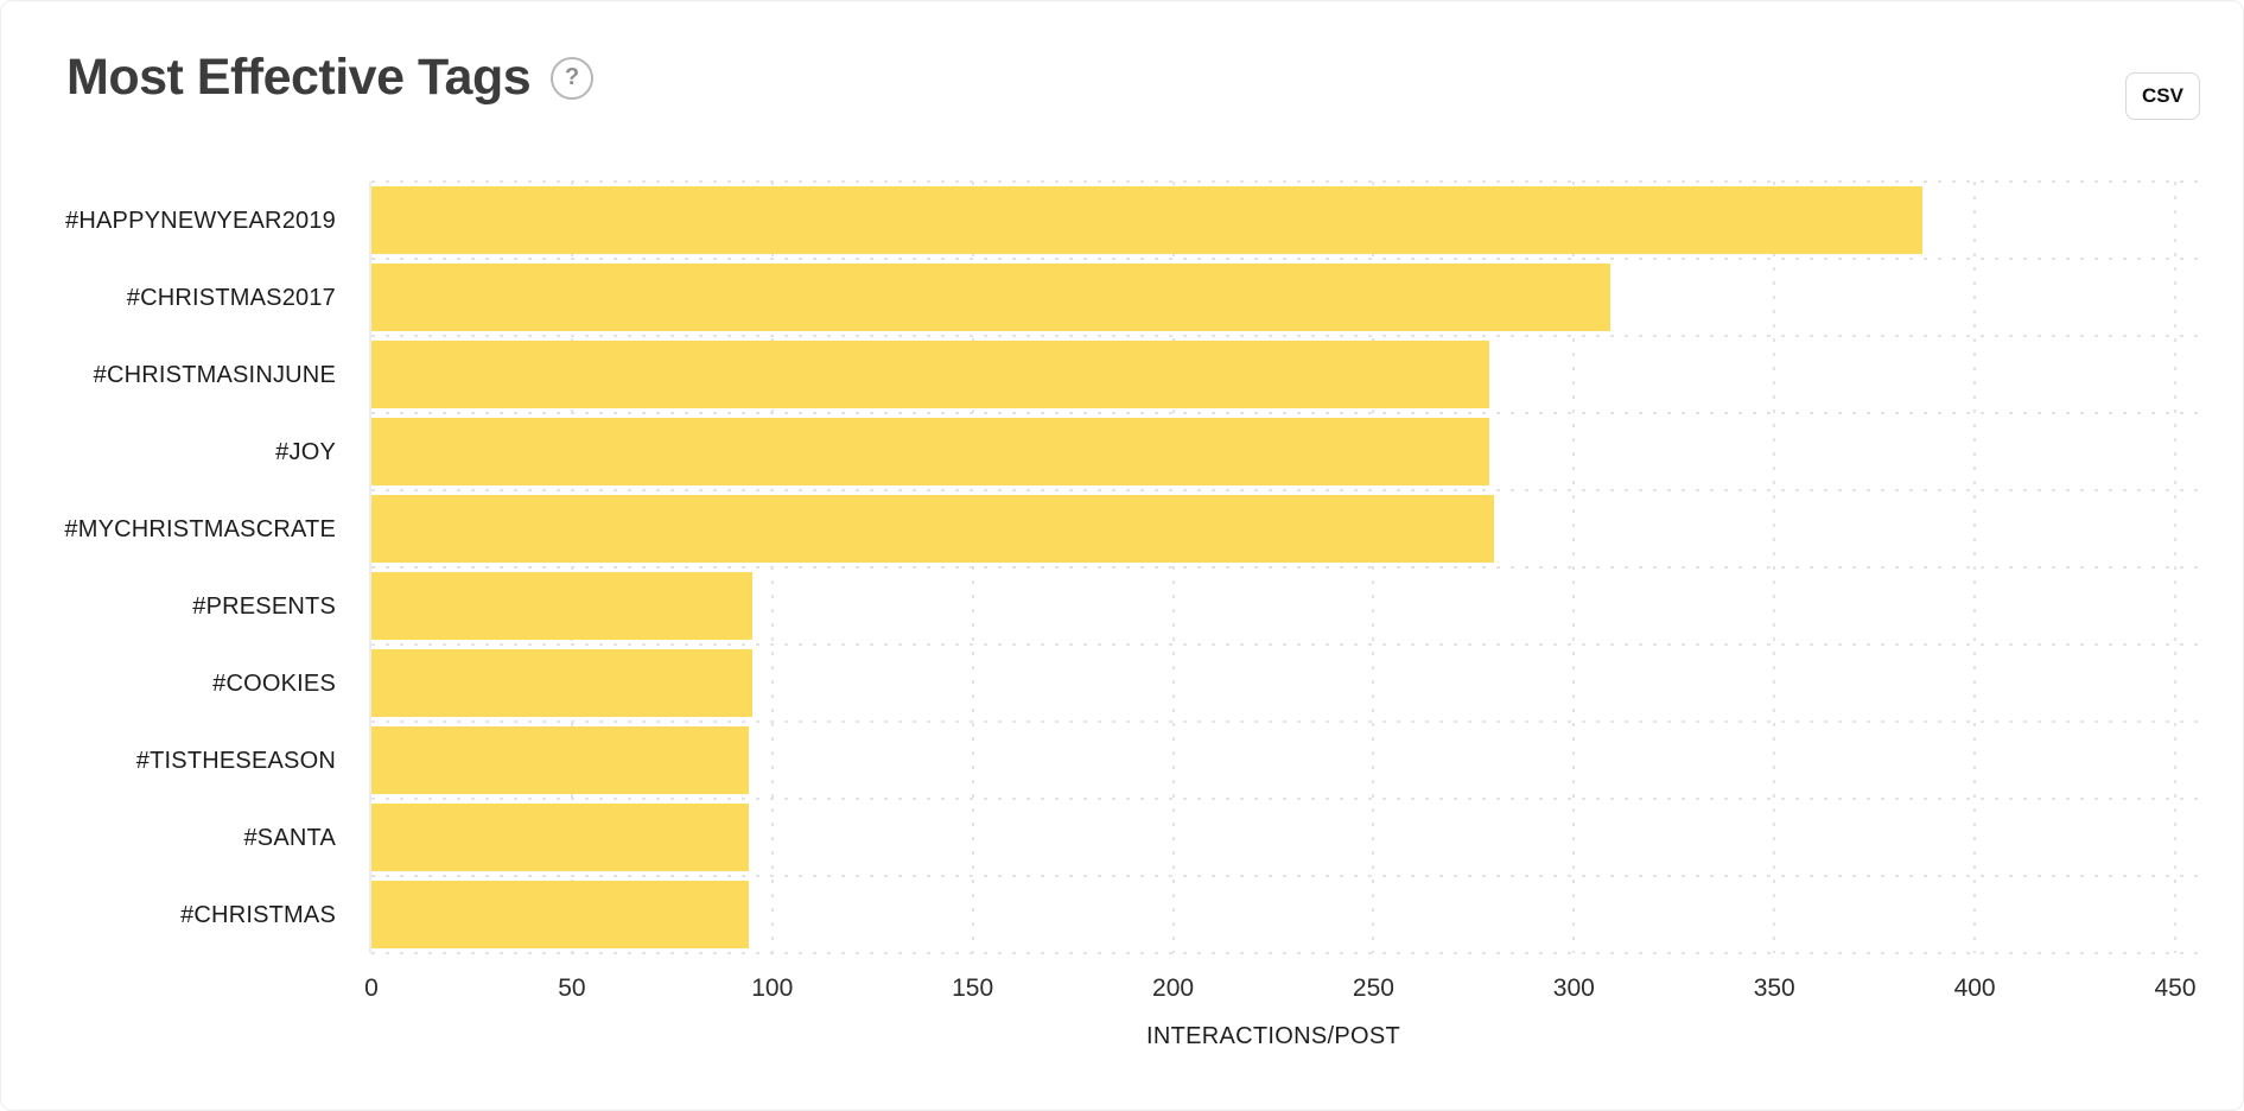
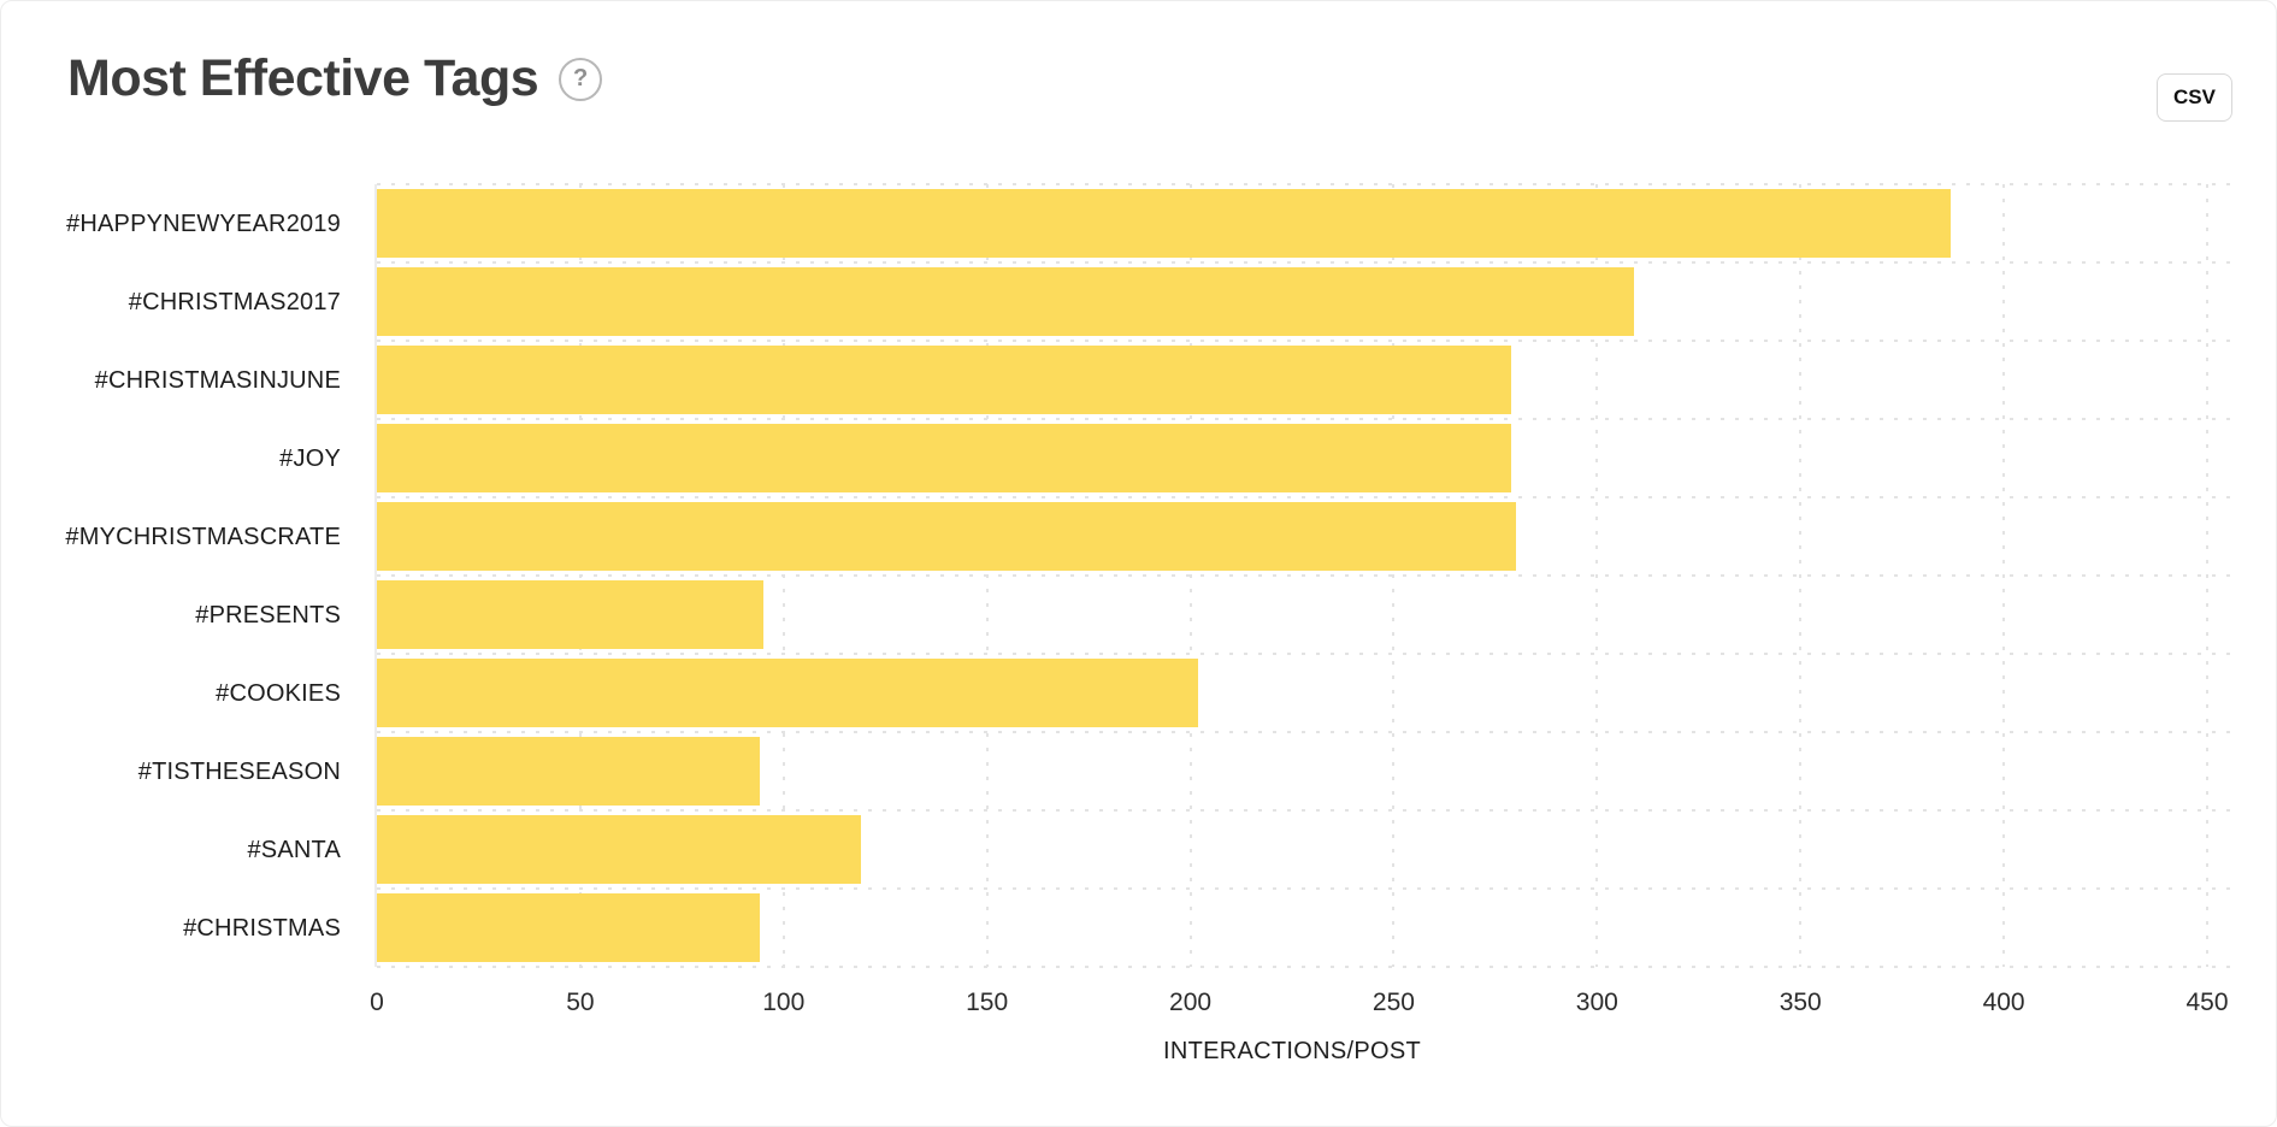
#COOKIES: 95 -> 202
#SANTA: 94 -> 119
